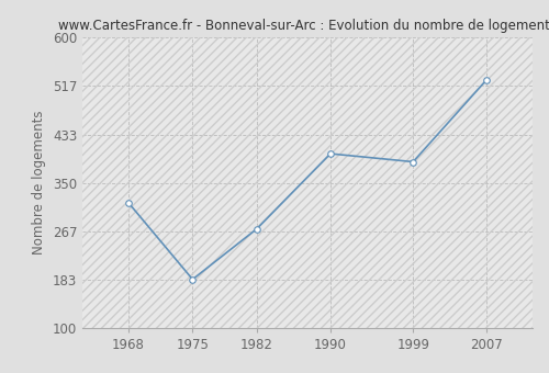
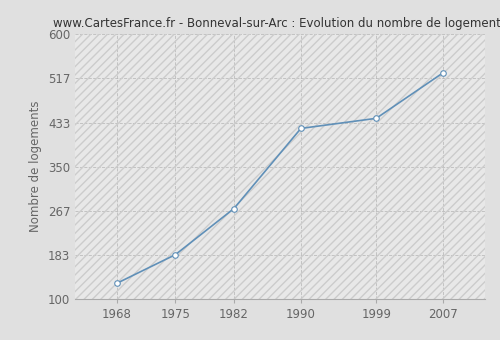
1968: 316 -> 130
1990: 400 -> 422
1999: 386 -> 441
